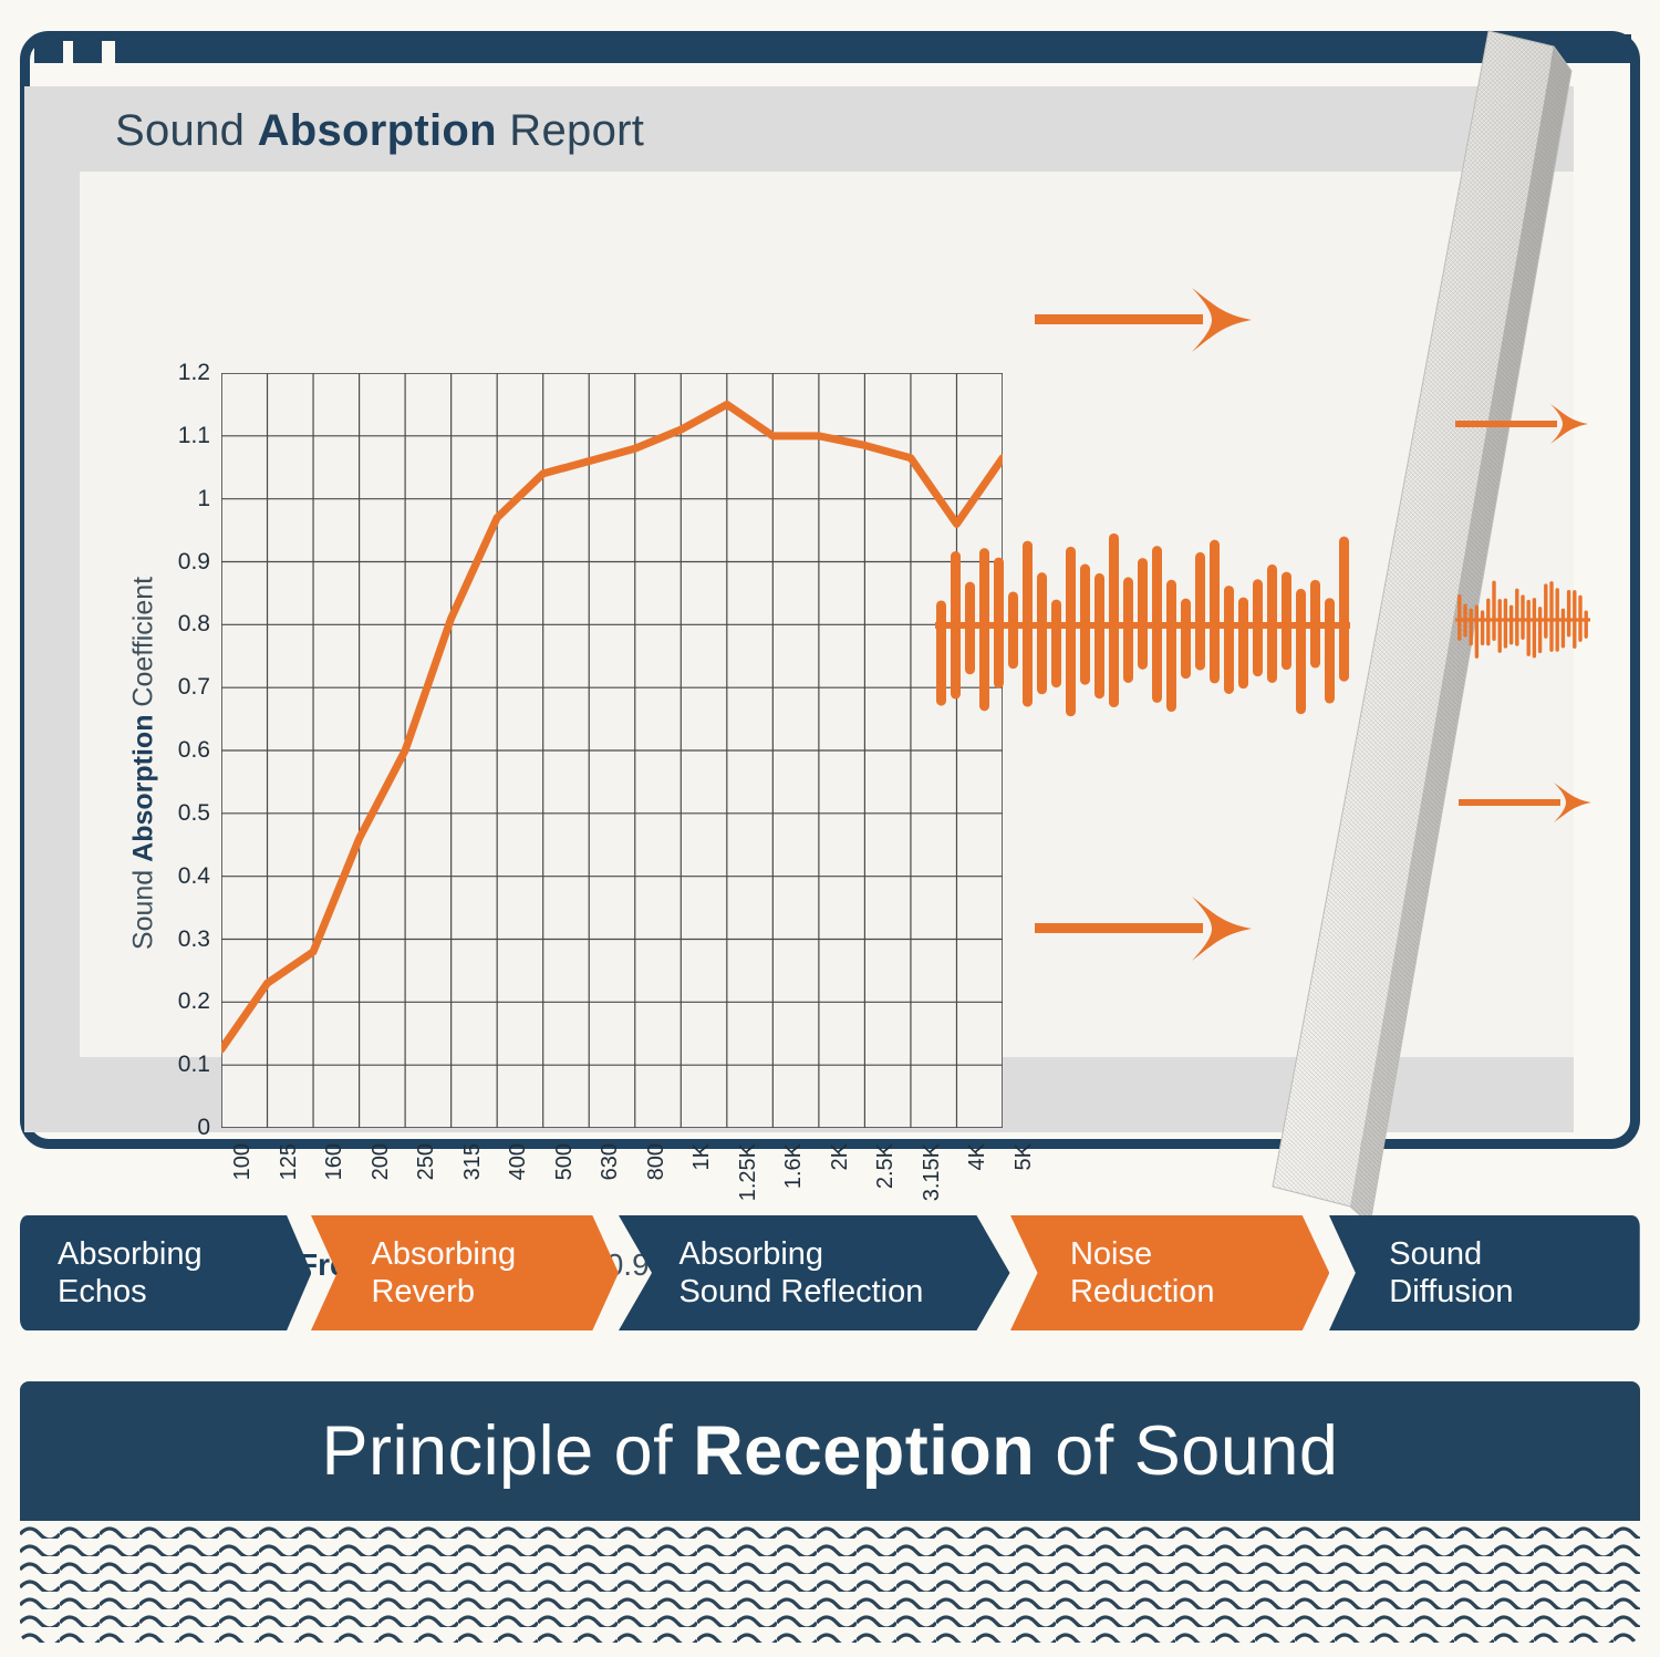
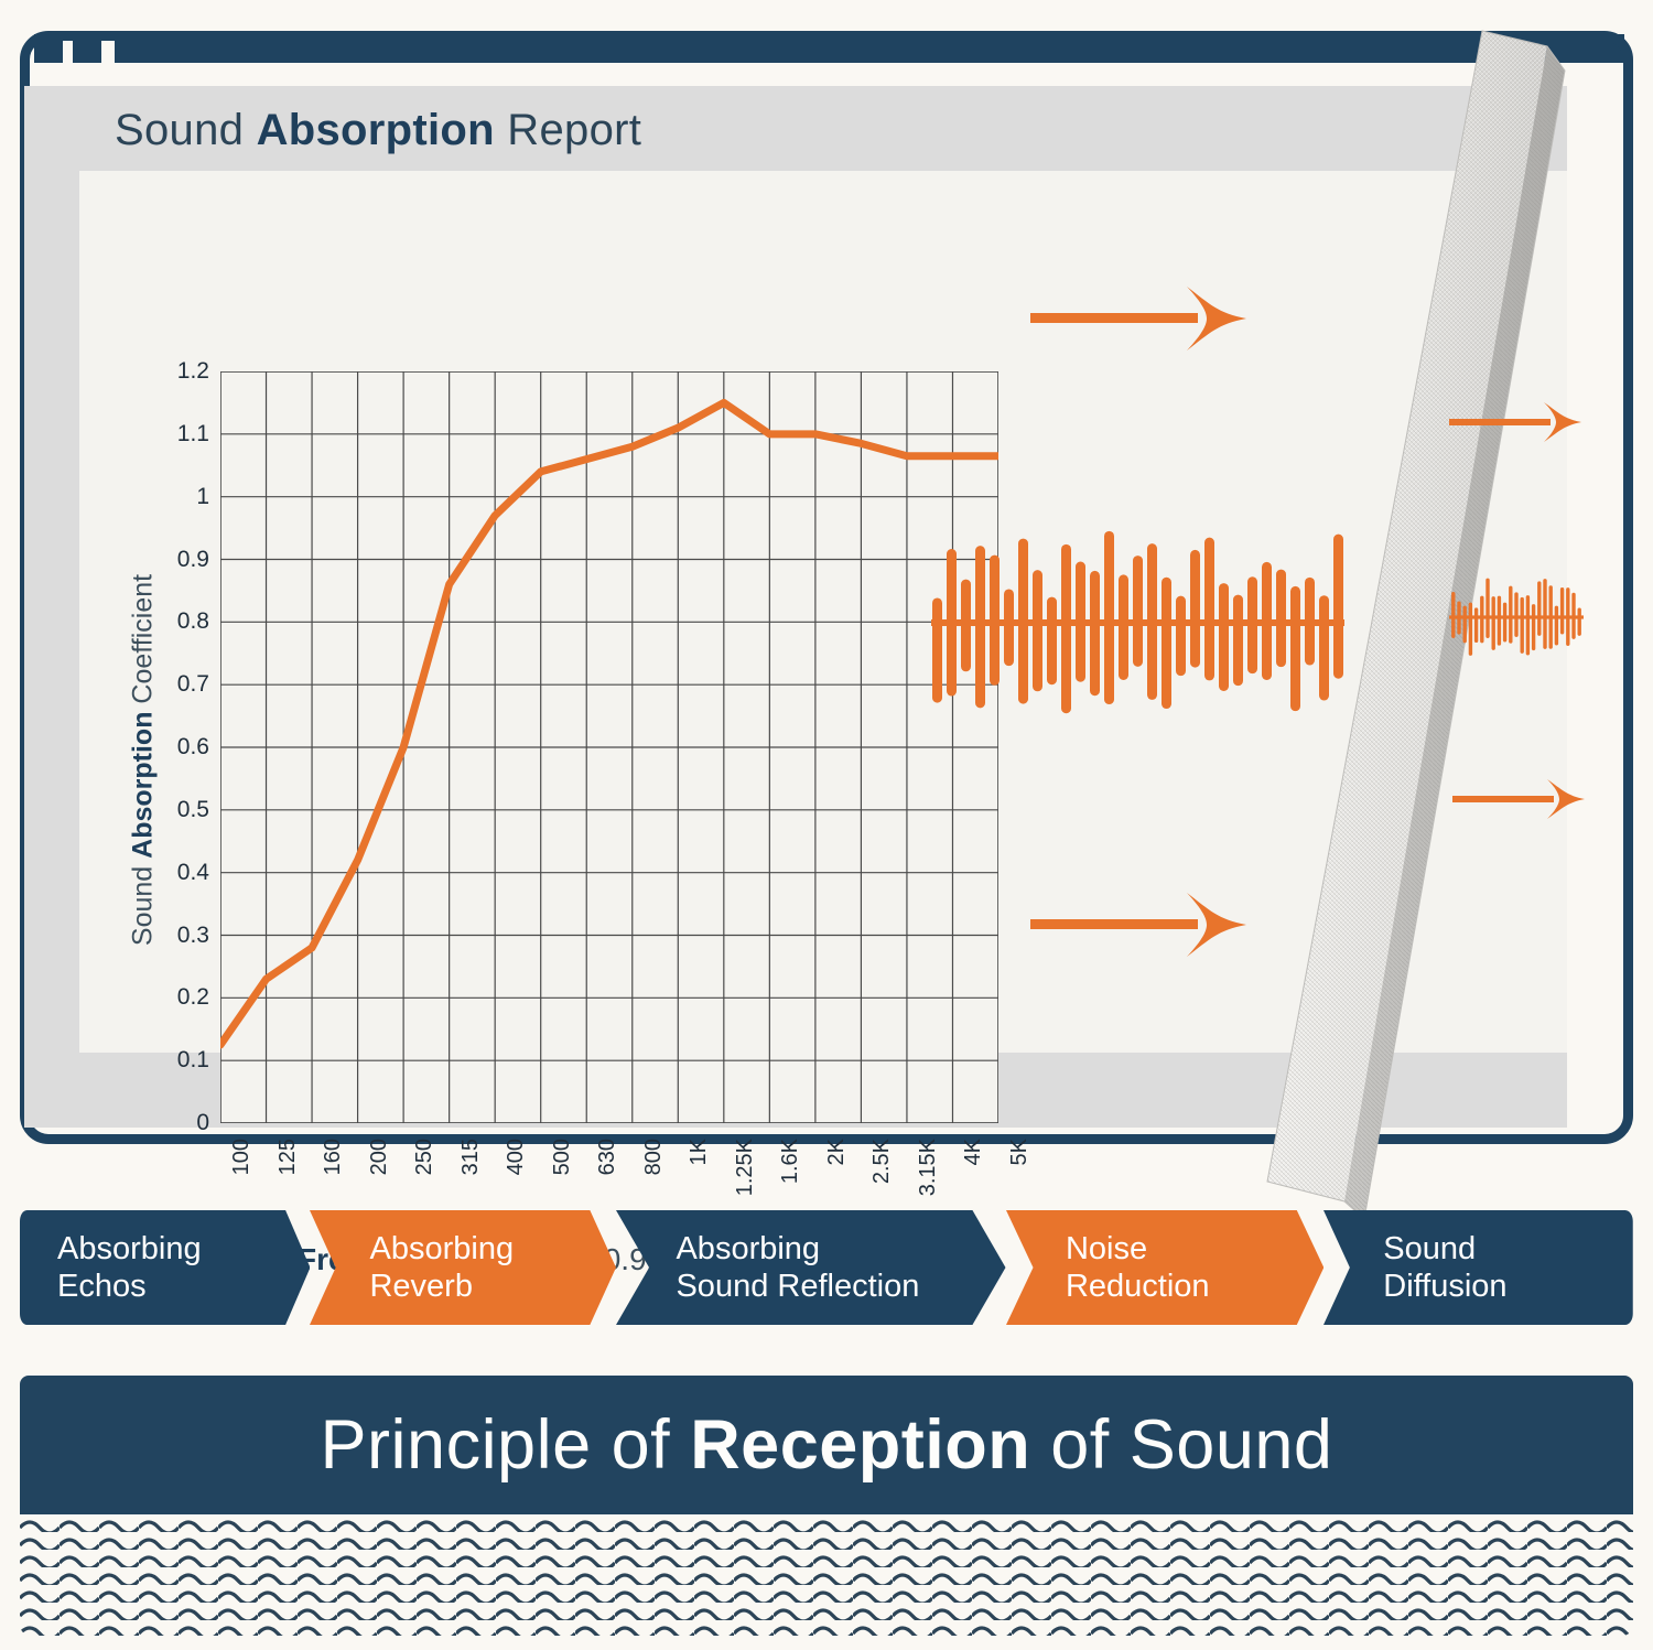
200: 0.46 -> 0.42
315: 0.81 -> 0.86
4K: 0.96 -> 1.06
